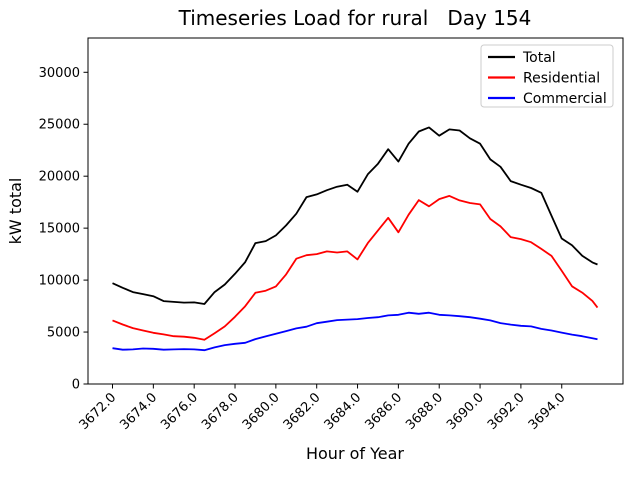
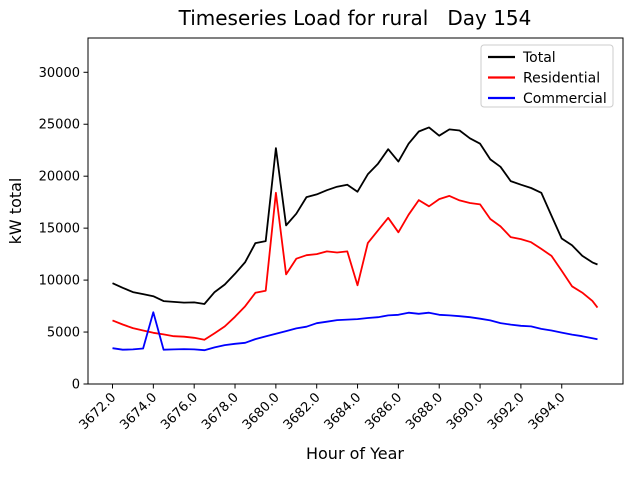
Commercial/3674.0: 3400 -> 6900
Total/3680.0: 14300 -> 22700
Residential/3680.0: 9400 -> 18400
Residential/3684.0: 12000 -> 9500
